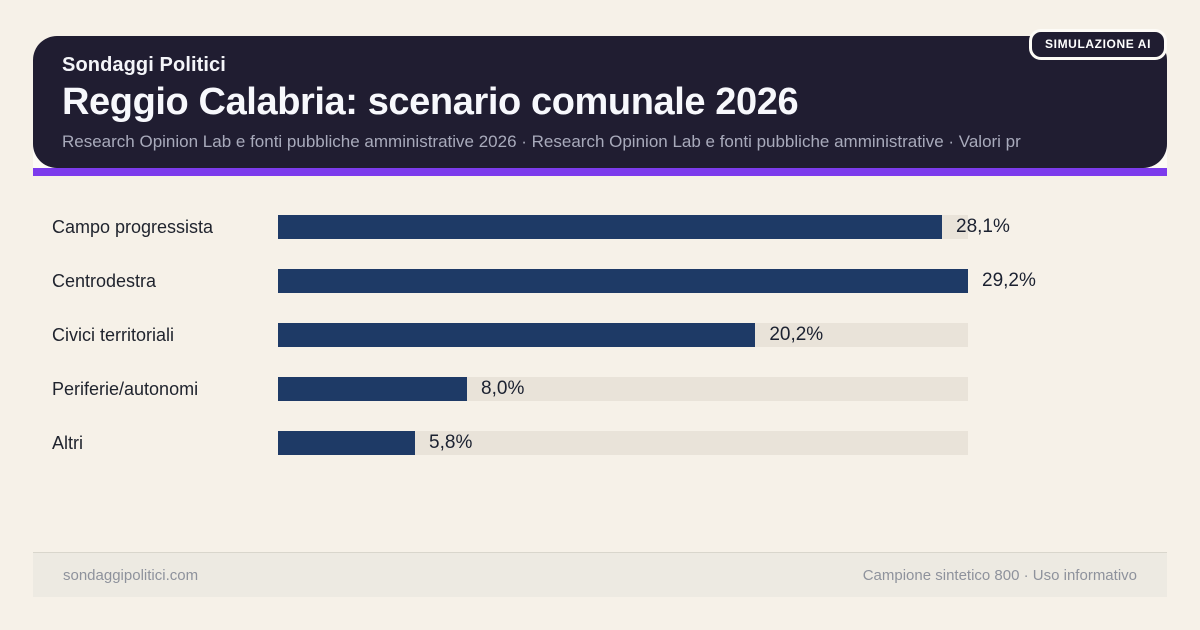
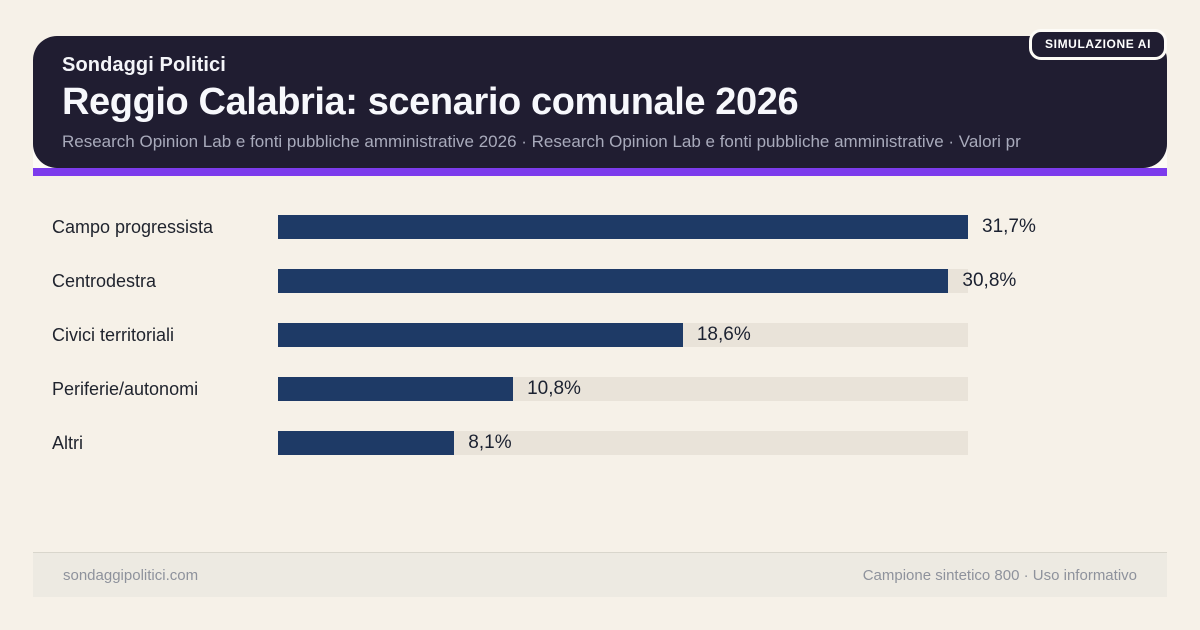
Campo progressista: 28,1% -> 31,7%
Centrodestra: 29,2% -> 30,8%
Civici territoriali: 20,2% -> 18,6%
Periferie/autonomi: 8,0% -> 10,8%
Altri: 5,8% -> 8,1%
